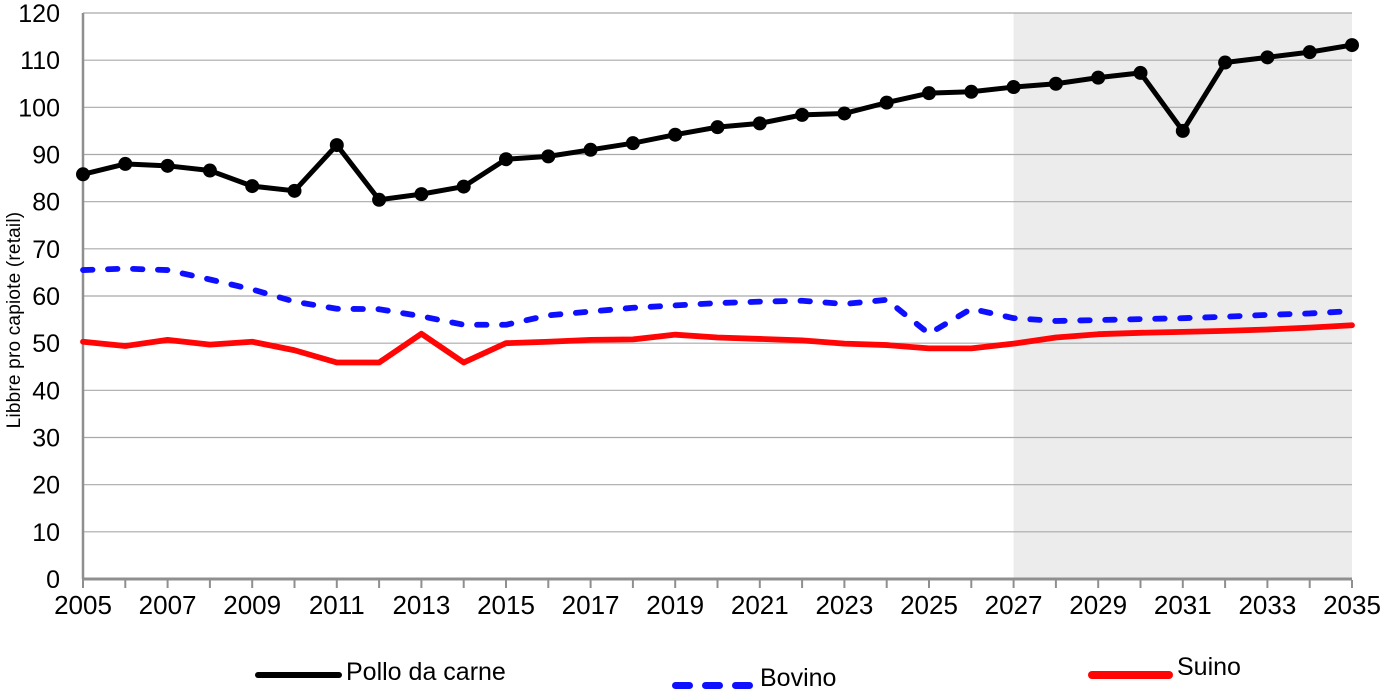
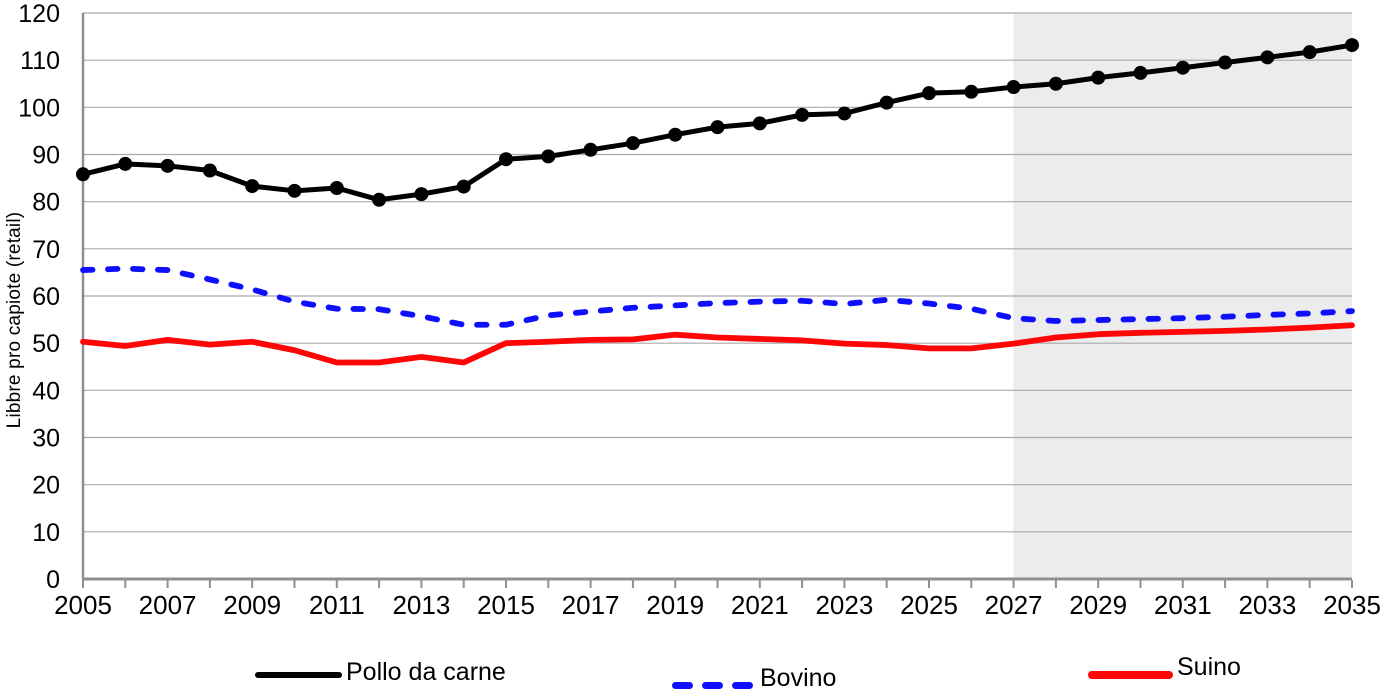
Pollo da carne/2011: 92 -> 83
Suino/2013: 52 -> 47
Bovino/2025: 52 -> 58
Pollo da carne/2031: 95 -> 108
